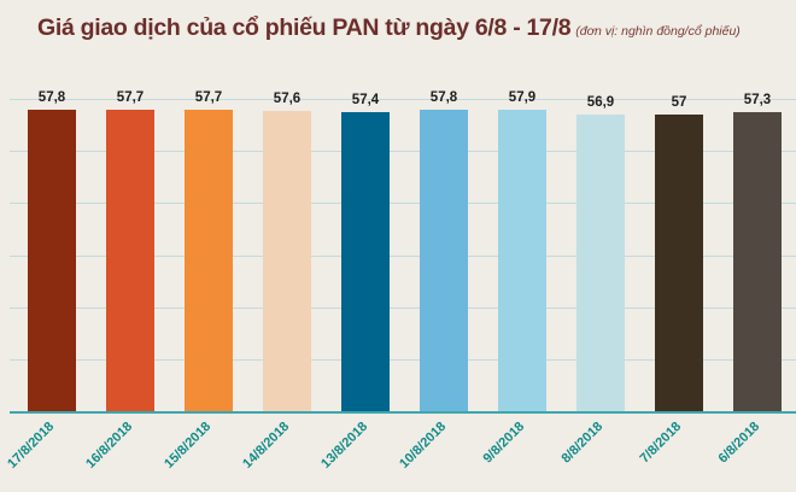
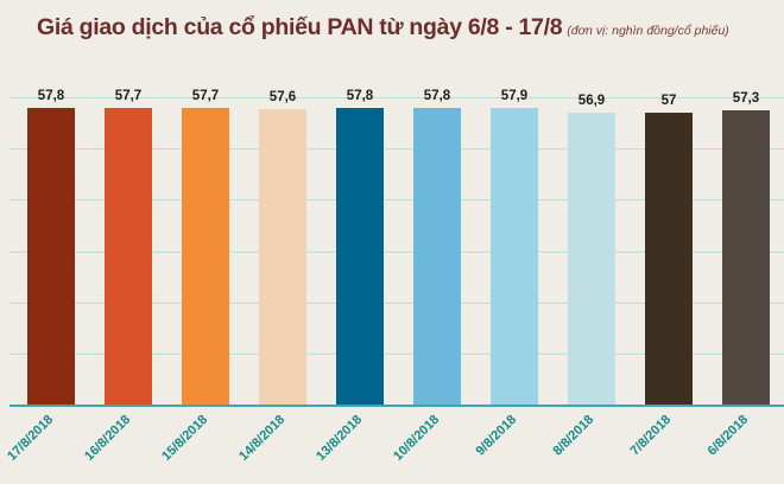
13/8/2018: 57,4 -> 57,8
